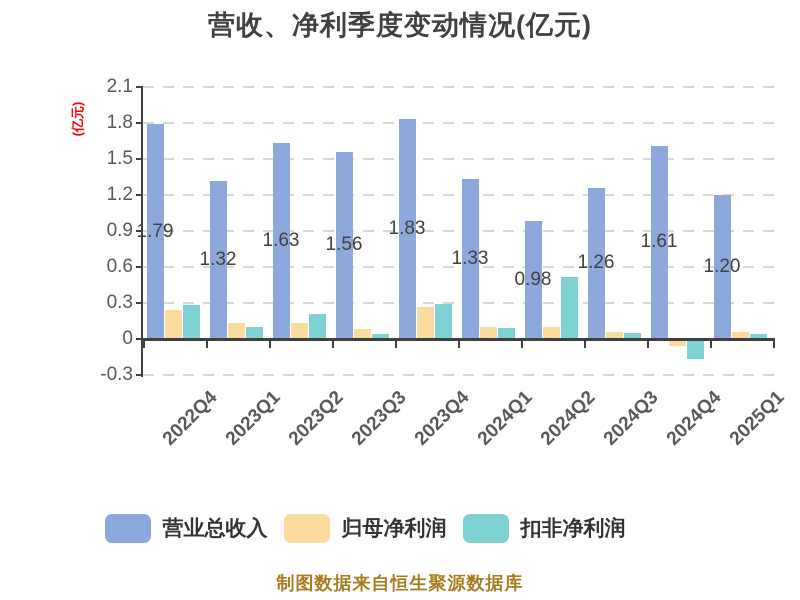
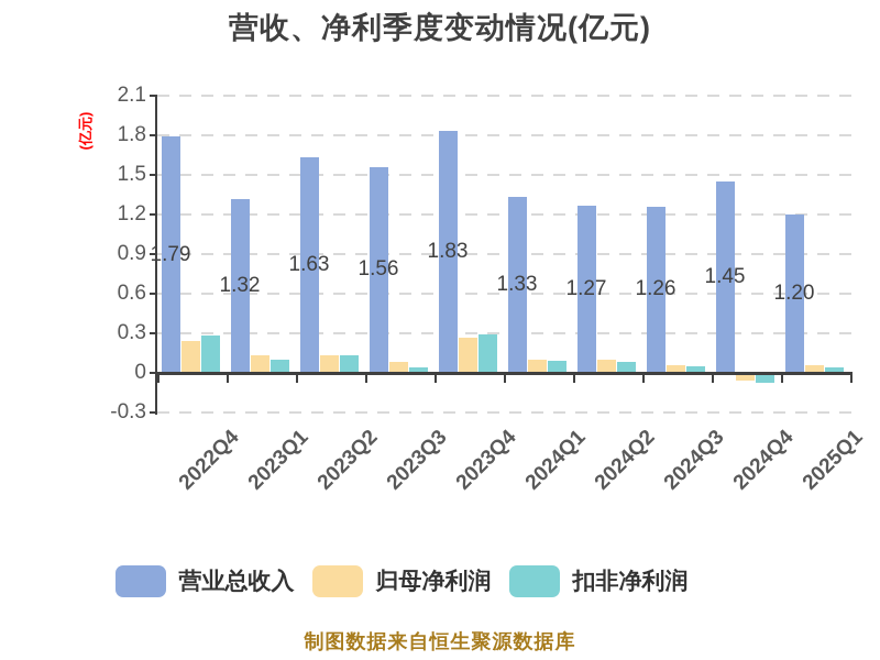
扣非净利润/2023Q2: 0.21 -> 0.13
营业总收入/2024Q2: 0.98 -> 1.27
扣非净利润/2024Q2: 0.52 -> 0.08
营业总收入/2024Q4: 1.61 -> 1.45
扣非净利润/2024Q4: -0.15 -> -0.06
